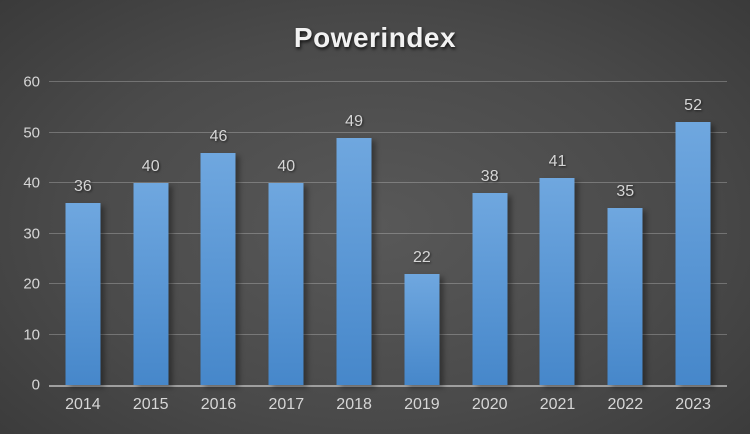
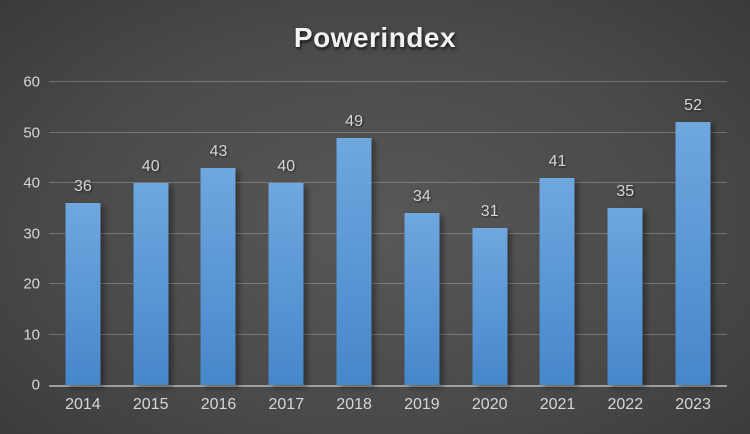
2016: 46 -> 43
2019: 22 -> 34
2020: 38 -> 31
